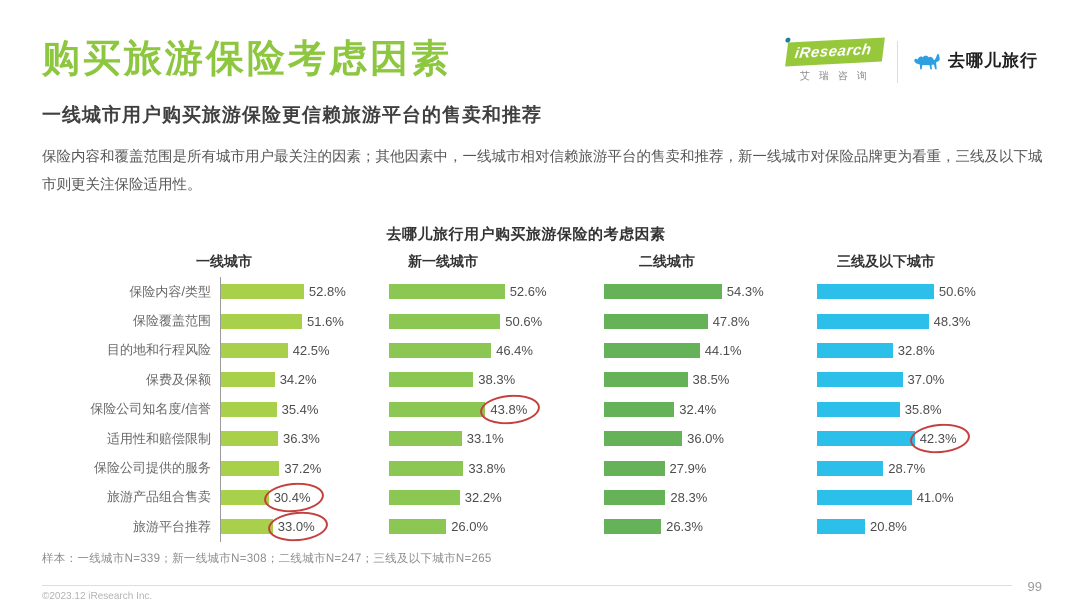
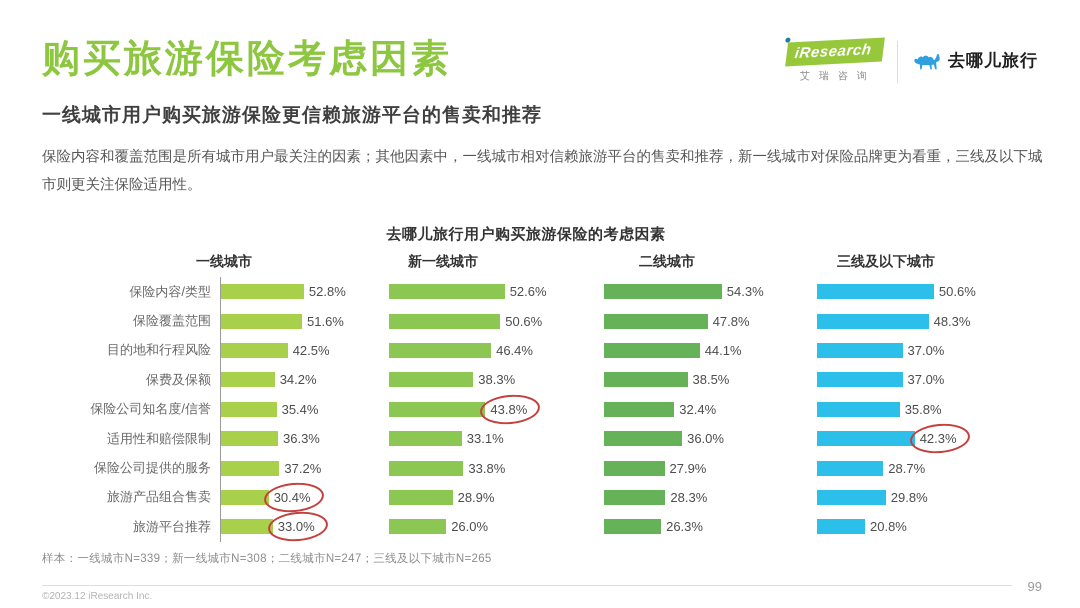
三线及以下城市/目的地和行程风险: 32.8% -> 37.0%
新一线城市/旅游产品组合售卖: 32.2% -> 28.9%
三线及以下城市/旅游产品组合售卖: 41.0% -> 29.8%
